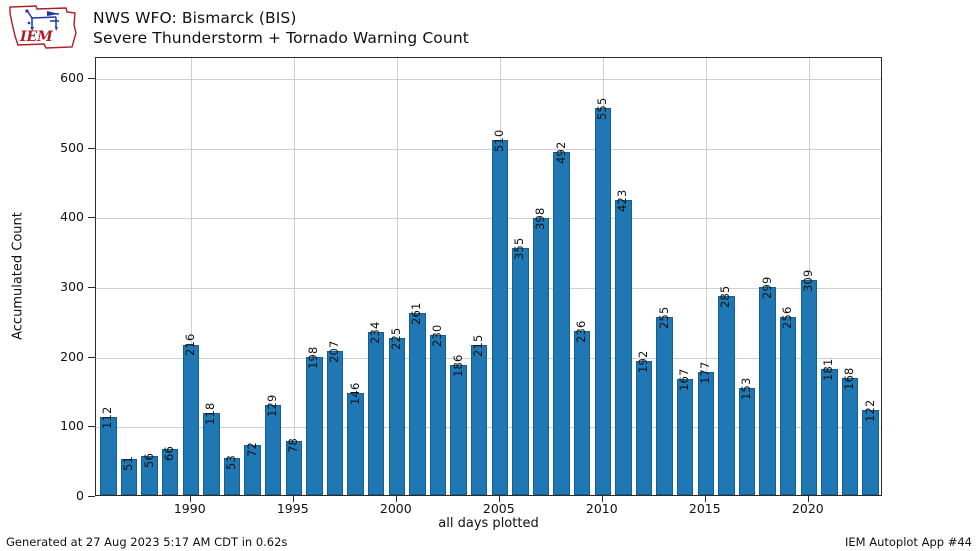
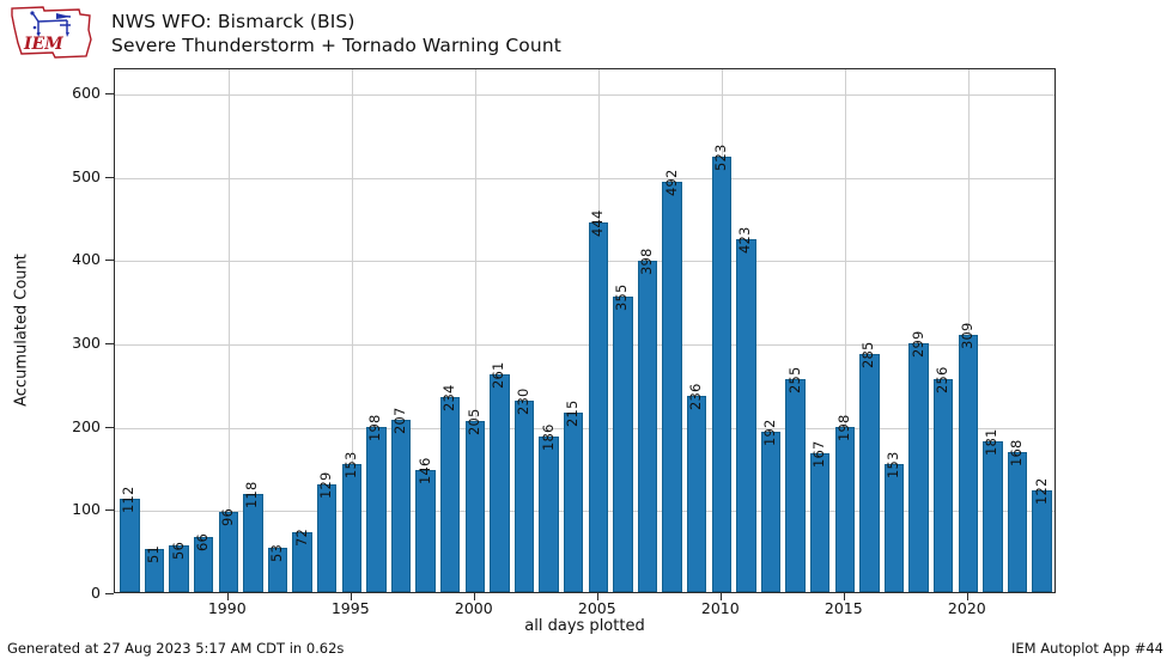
1990: 216 -> 96
1995: 78 -> 153
2000: 225 -> 205
2005: 510 -> 444
2010: 555 -> 523
2015: 177 -> 198
